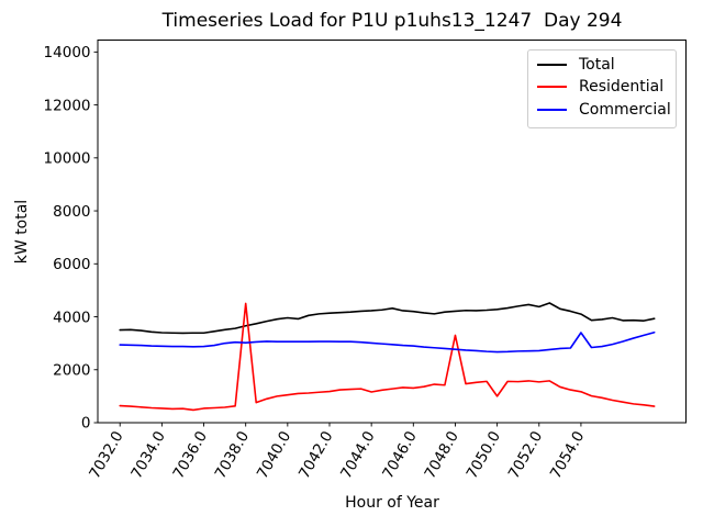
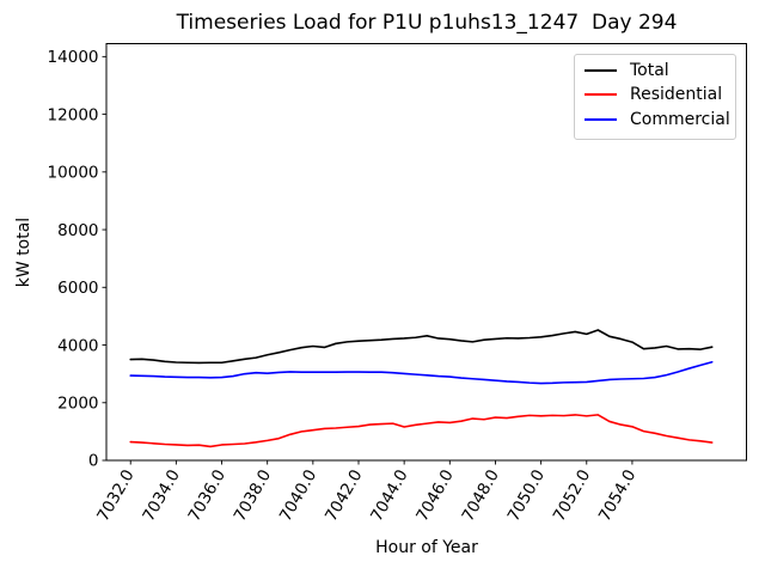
Residential/7038.0: 4500 -> 700
Residential/7048.0: 3300 -> 1500
Residential/7050.0: 1000 -> 1500
Commercial/7054.0: 3400 -> 2800
